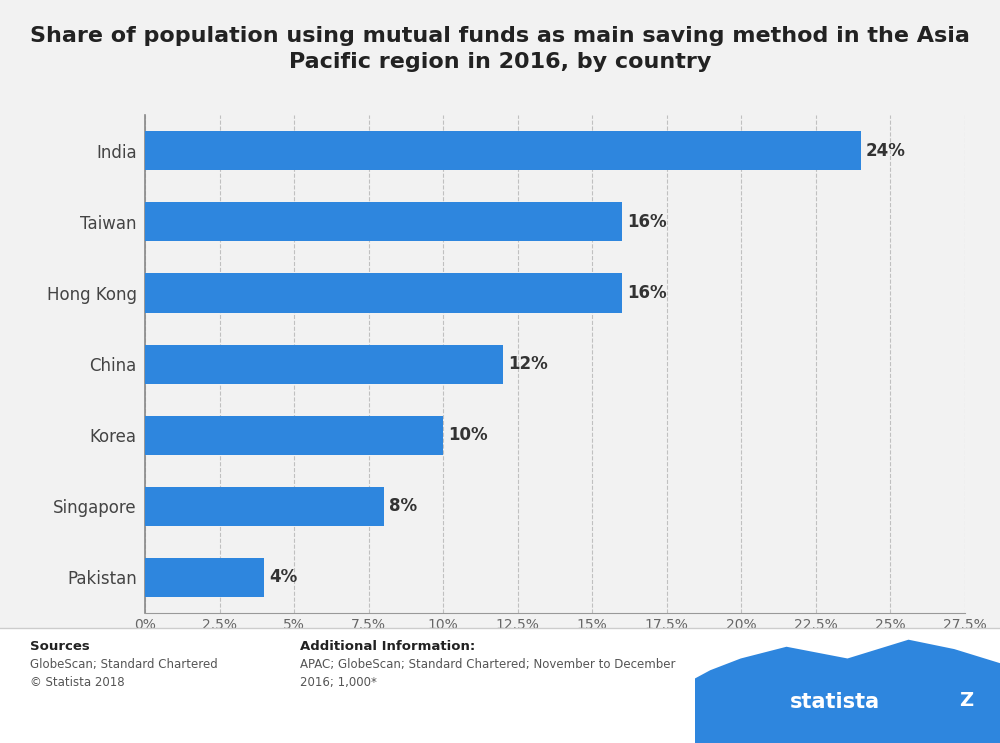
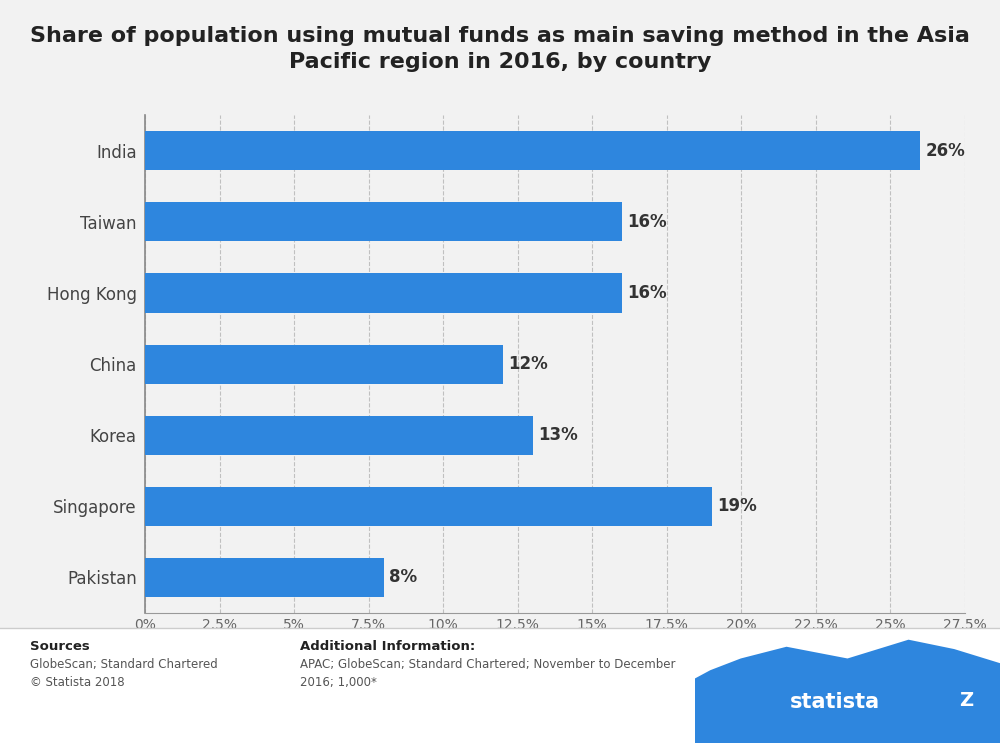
India: 24% -> 26%
Korea: 10% -> 13%
Singapore: 8% -> 19%
Pakistan: 4% -> 8%
